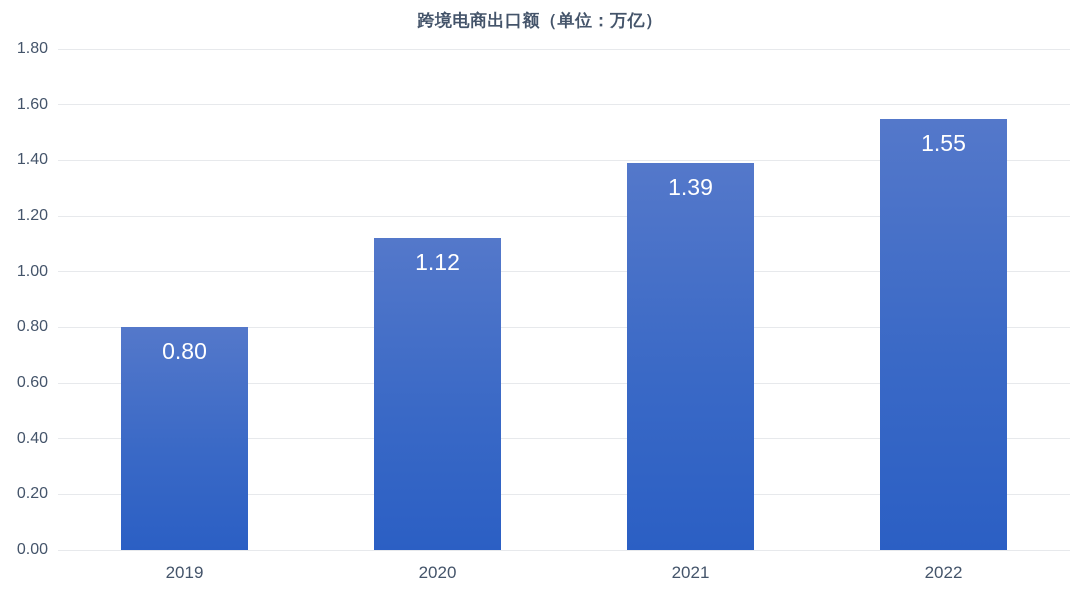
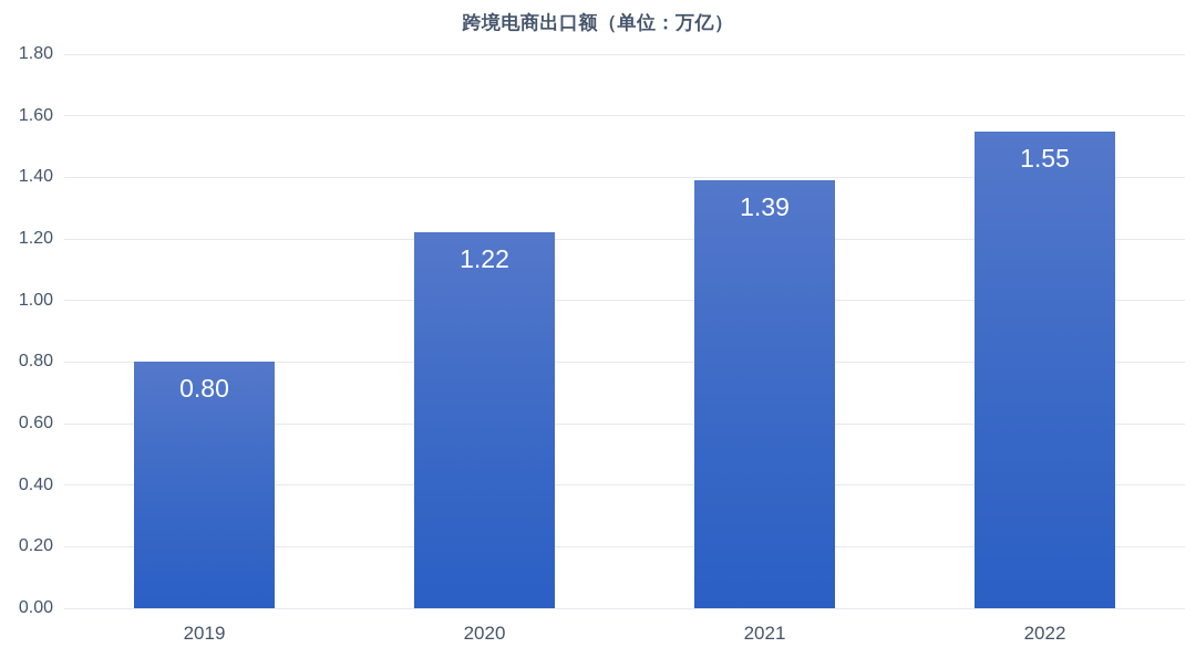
2020: 1.12 -> 1.22
